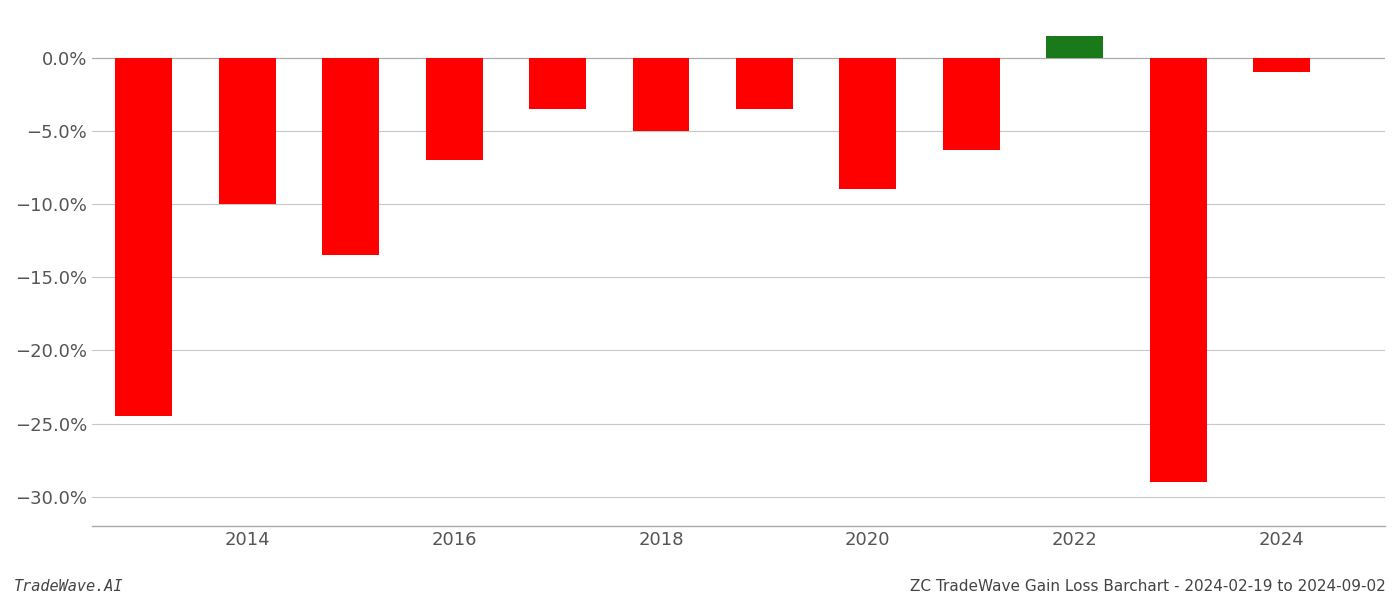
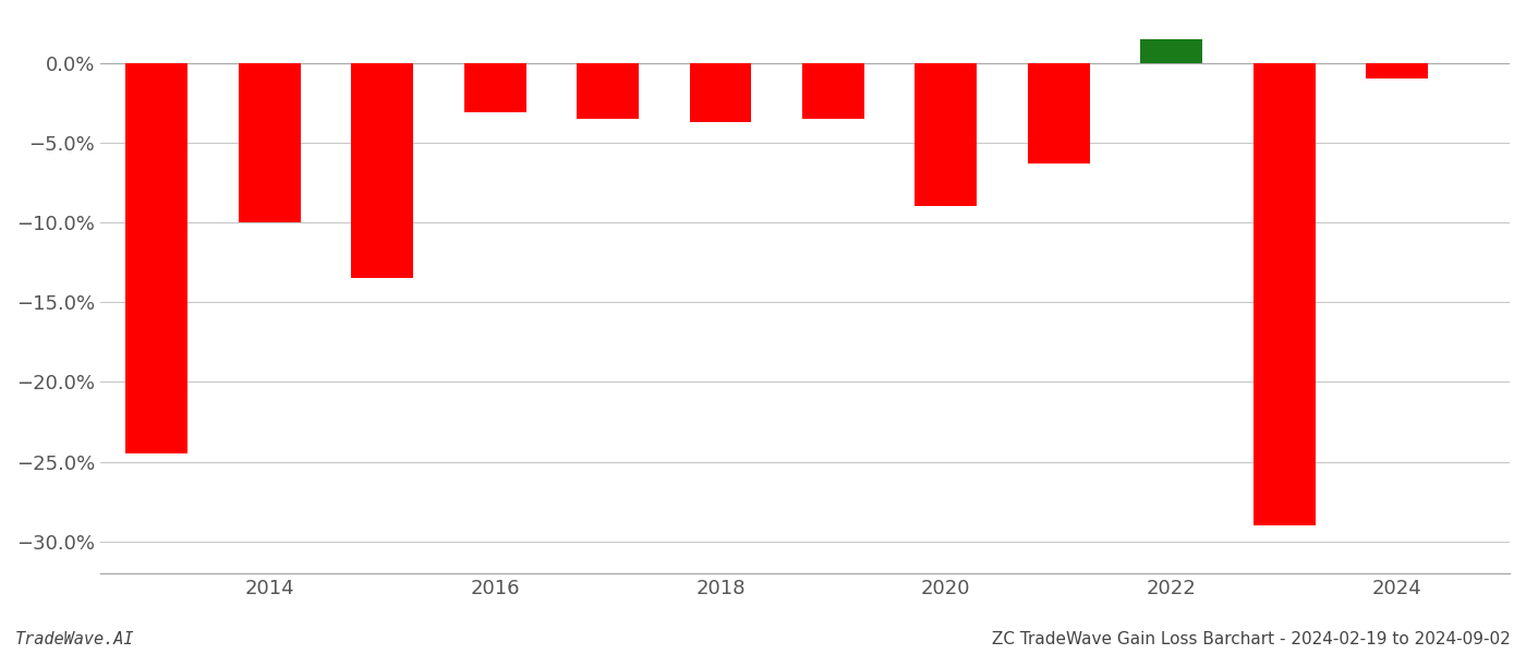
2016: -7.0% -> -3.1%
2018: -5.0% -> -3.7%
